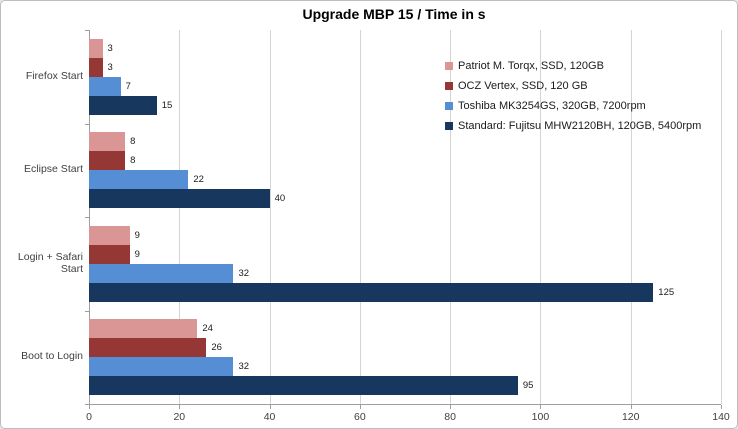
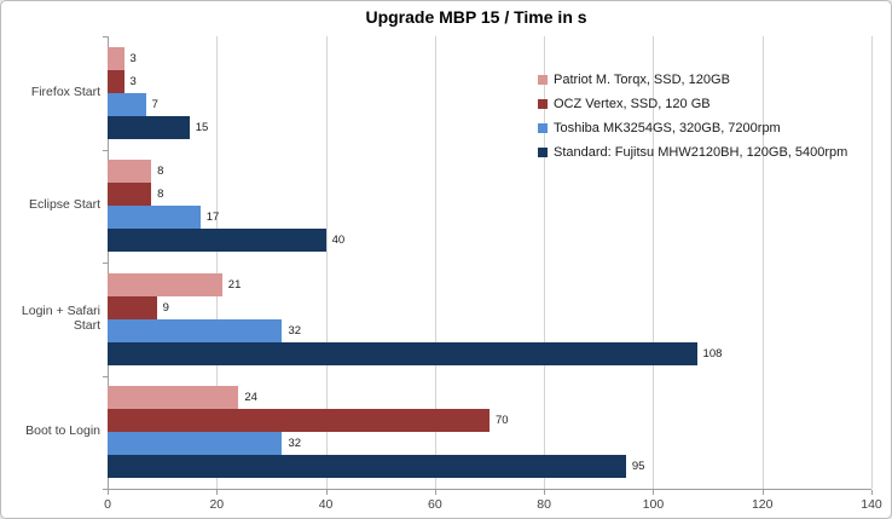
Toshiba MK3254GS, 320GB, 7200rpm/Eclipse Start: 22 -> 17
Patriot M. Torqx, SSD, 120GB/Login + Safari Start: 9 -> 21
Standard: Fujitsu MHW2120BH, 120GB, 5400rpm/Login + Safari Start: 125 -> 108
OCZ Vertex, SSD, 120 GB/Boot to Login: 26 -> 70
